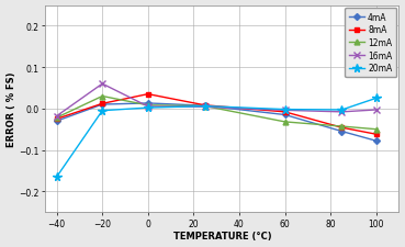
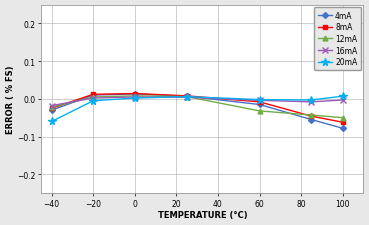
20mA/−40: -0.165 -> -0.060
12mA/−20: 0.030 -> 0.005
16mA/−20: 0.060 -> 0.002
8mA/0: 0.035 -> 0.014
20mA/100: 0.025 -> 0.007
